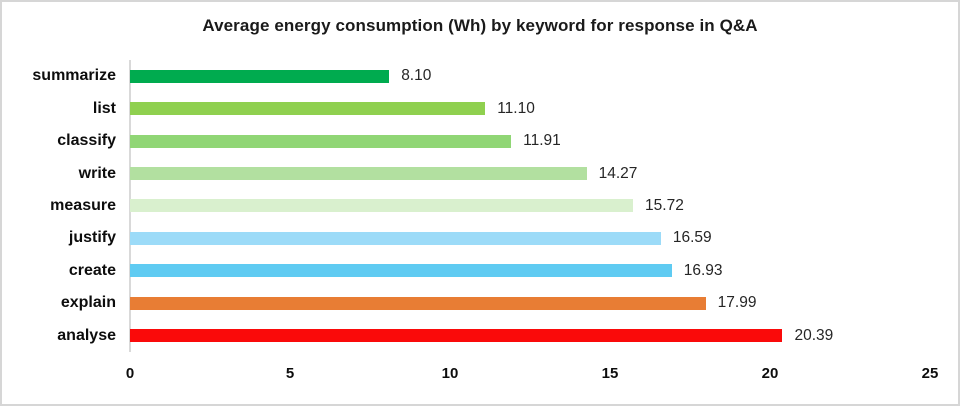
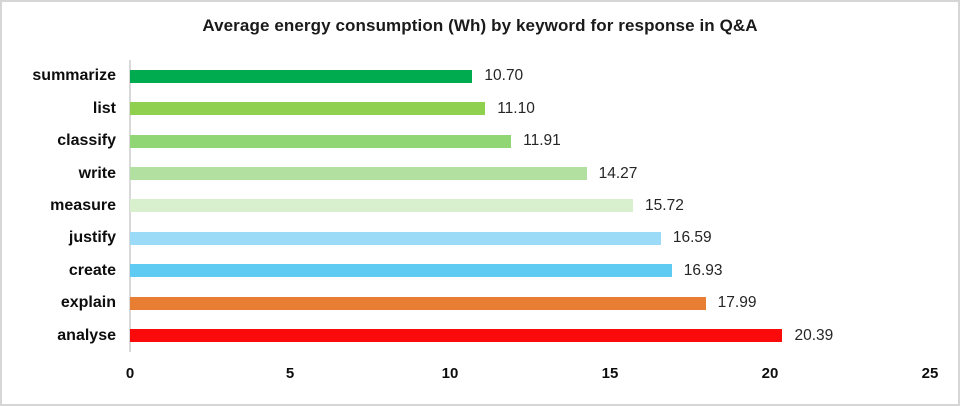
summarize: 8.10 -> 10.70
